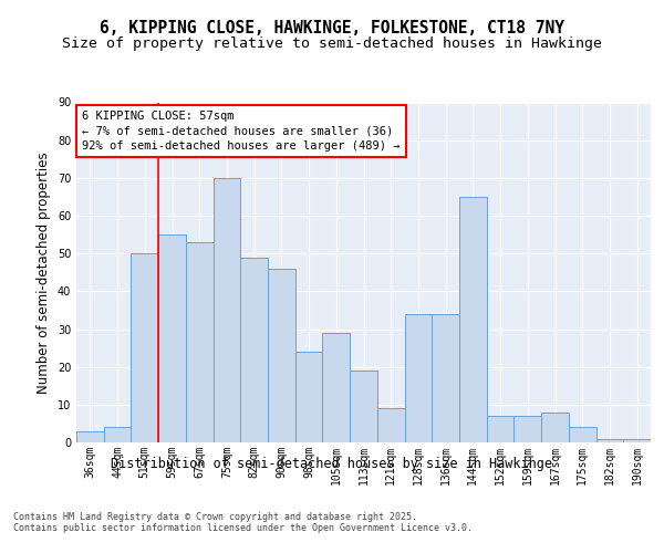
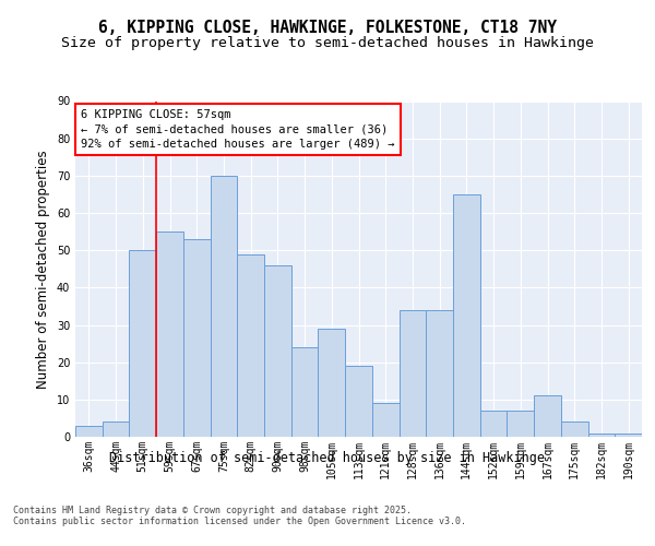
167sqm: 8 -> 11
